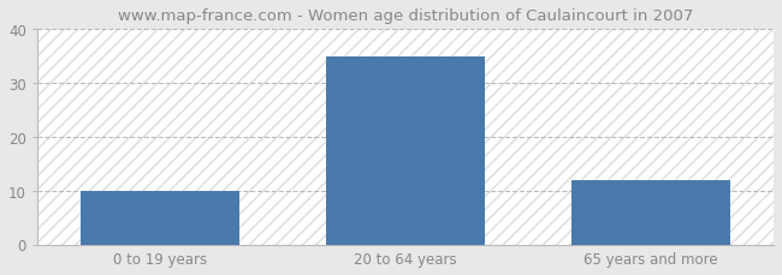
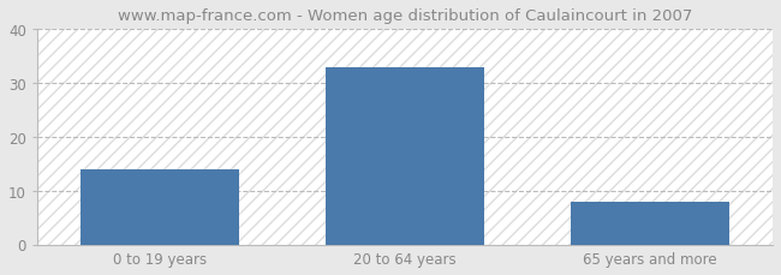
0 to 19 years: 10 -> 14
20 to 64 years: 35 -> 33
65 years and more: 12 -> 8
